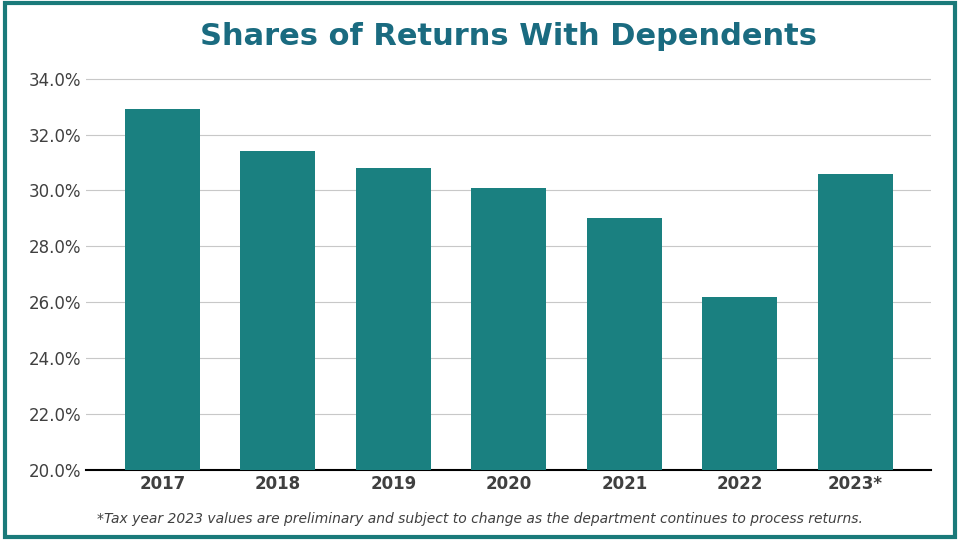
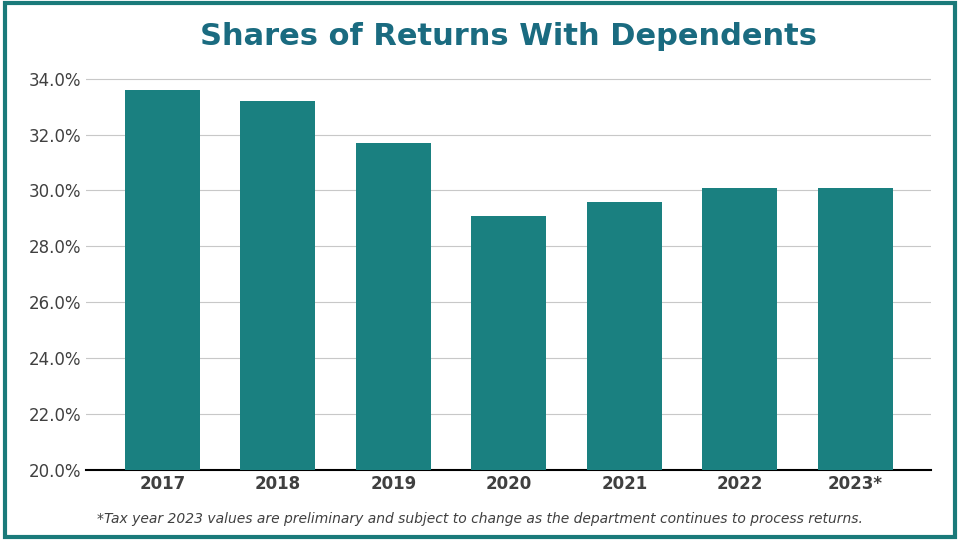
2017: 32.9% -> 33.6%
2018: 31.4% -> 33.2%
2019: 30.8% -> 31.7%
2020: 30.1% -> 29.1%
2021: 29.0% -> 29.6%
2022: 26.2% -> 30.1%
2023*: 30.6% -> 30.1%
